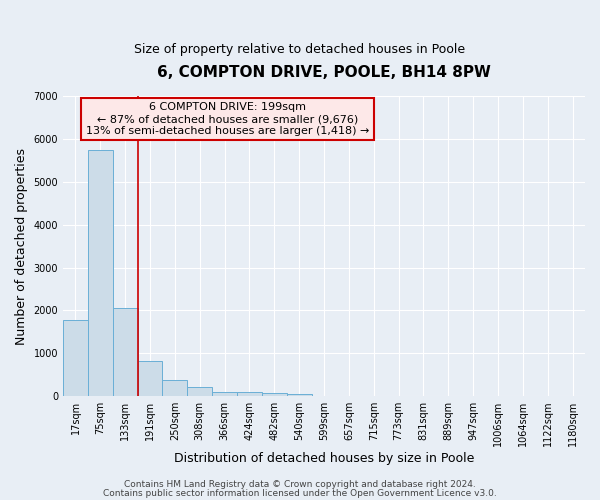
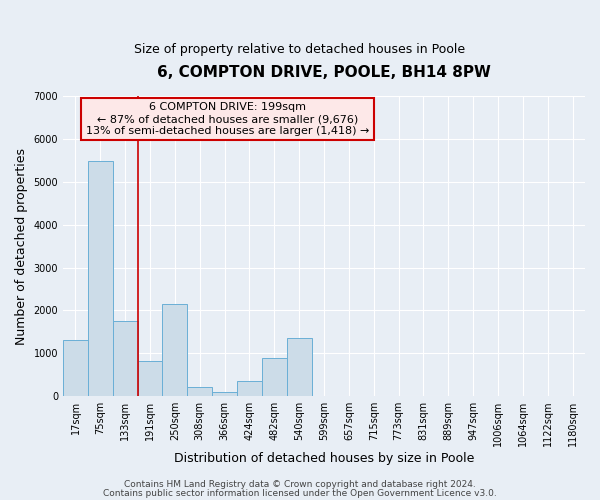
17sqm: 1780 -> 1300
75sqm: 5750 -> 5500
133sqm: 2050 -> 1750
250sqm: 370 -> 2150
424sqm: 80 -> 350
482sqm: 80 -> 900
540sqm: 60 -> 1350
